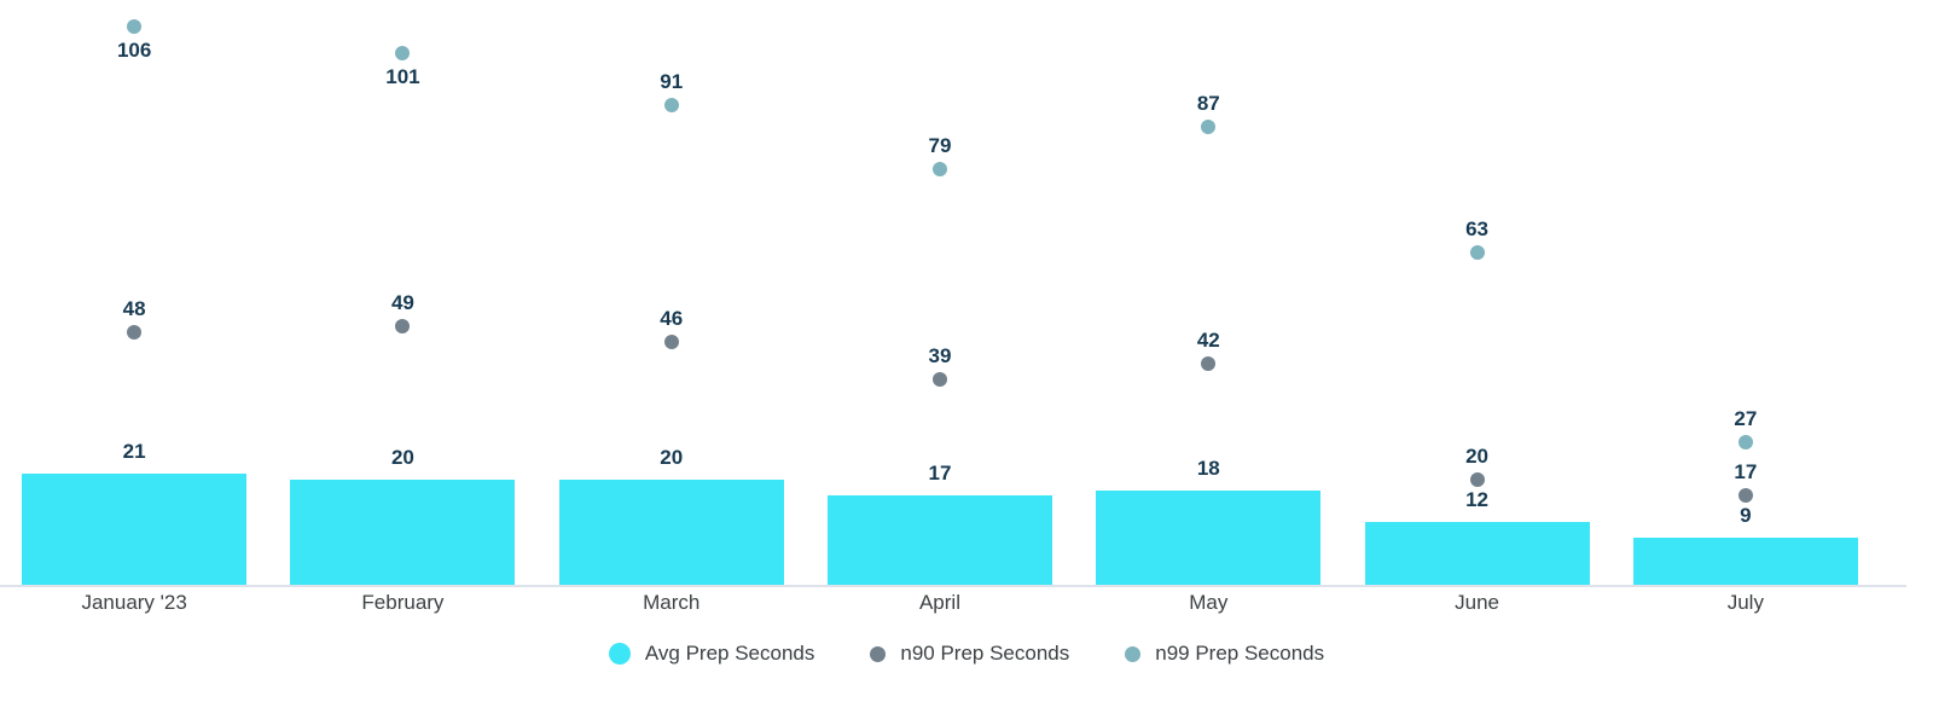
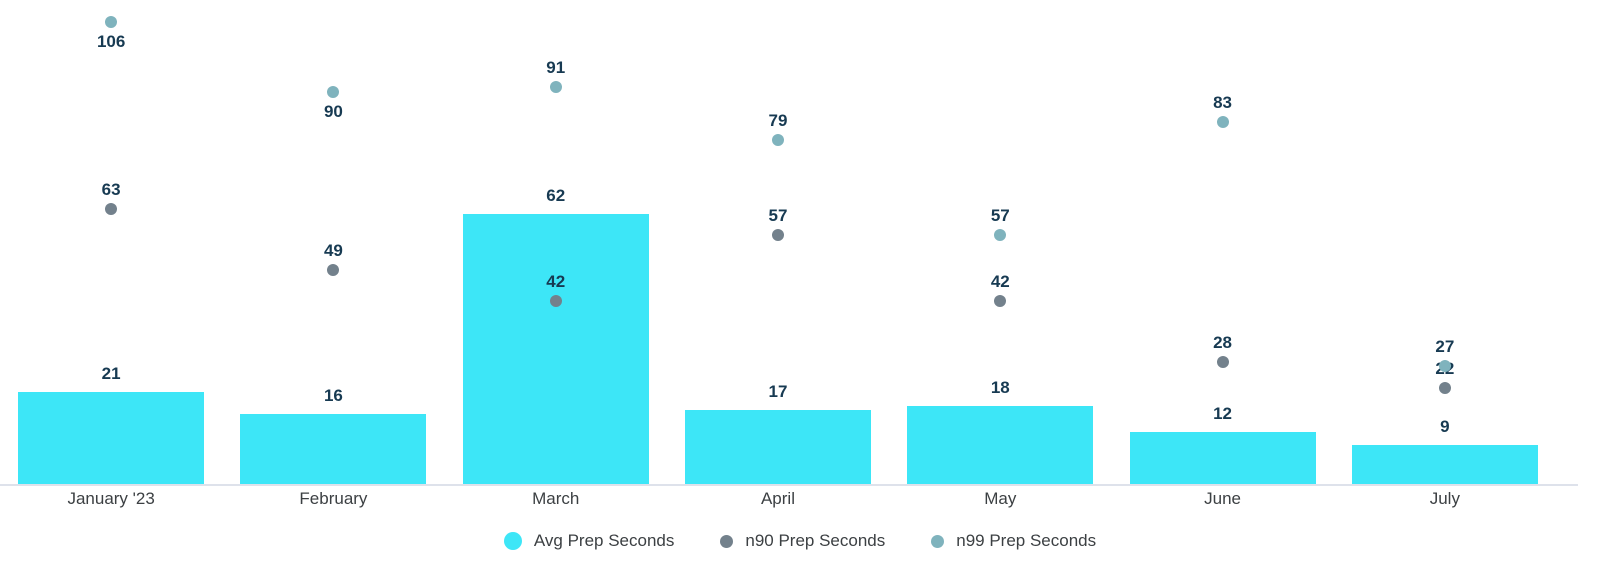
n90 Prep Seconds/January '23: 48 -> 63
Avg Prep Seconds/February: 20 -> 16
n99 Prep Seconds/February: 101 -> 90
Avg Prep Seconds/March: 20 -> 62
n90 Prep Seconds/March: 46 -> 42
n90 Prep Seconds/April: 39 -> 57
n99 Prep Seconds/May: 87 -> 57
n90 Prep Seconds/June: 20 -> 28
n99 Prep Seconds/June: 63 -> 83
n90 Prep Seconds/July: 17 -> 22
